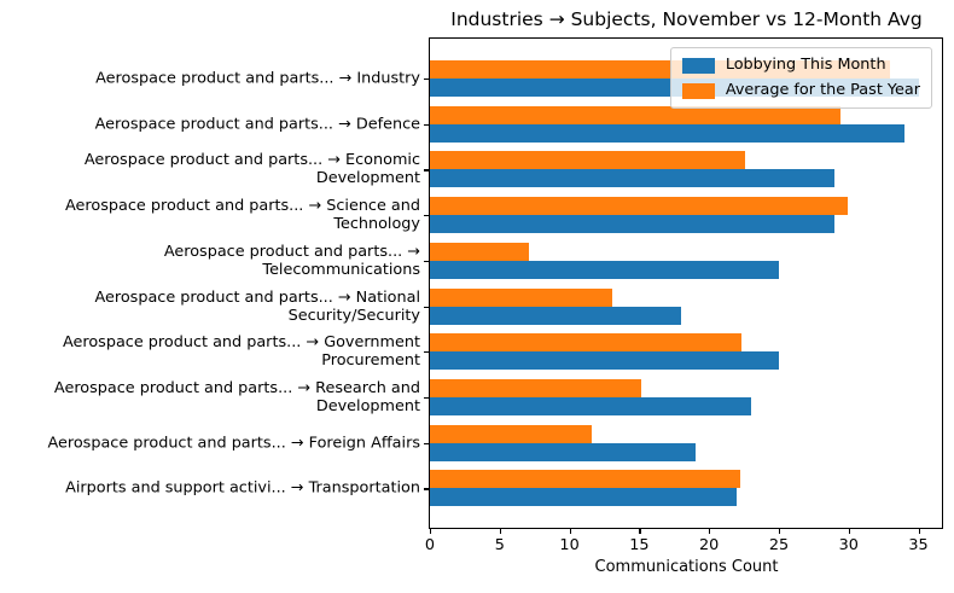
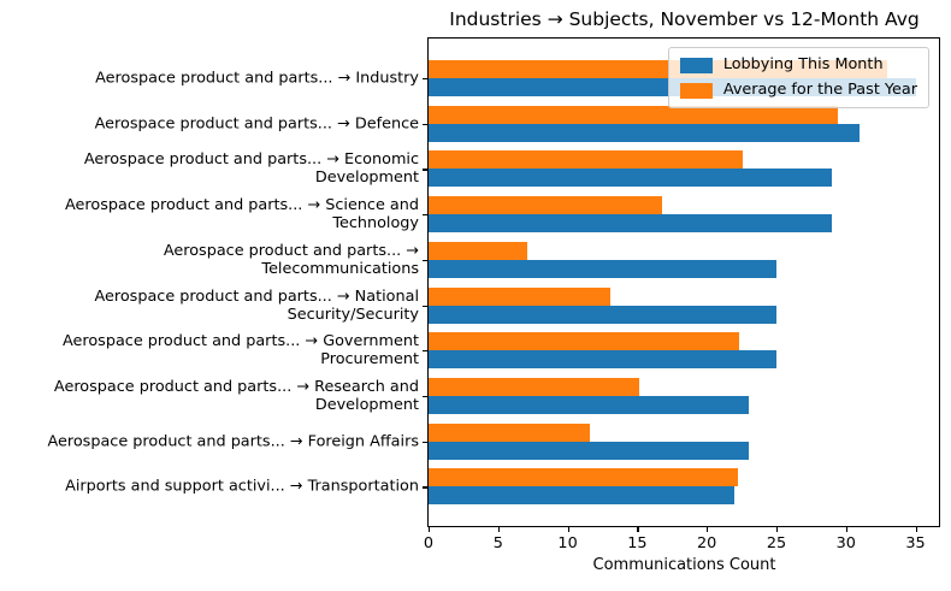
Lobbying This Month/Aerospace product and parts... → Defence: 34 -> 31
Average for the Past Year/Aerospace product and parts... → Science and Technology: 29.9 -> 16.8
Lobbying This Month/Aerospace product and parts... → National Security/Security: 18 -> 25
Lobbying This Month/Aerospace product and parts... → Foreign Affairs: 19 -> 23
